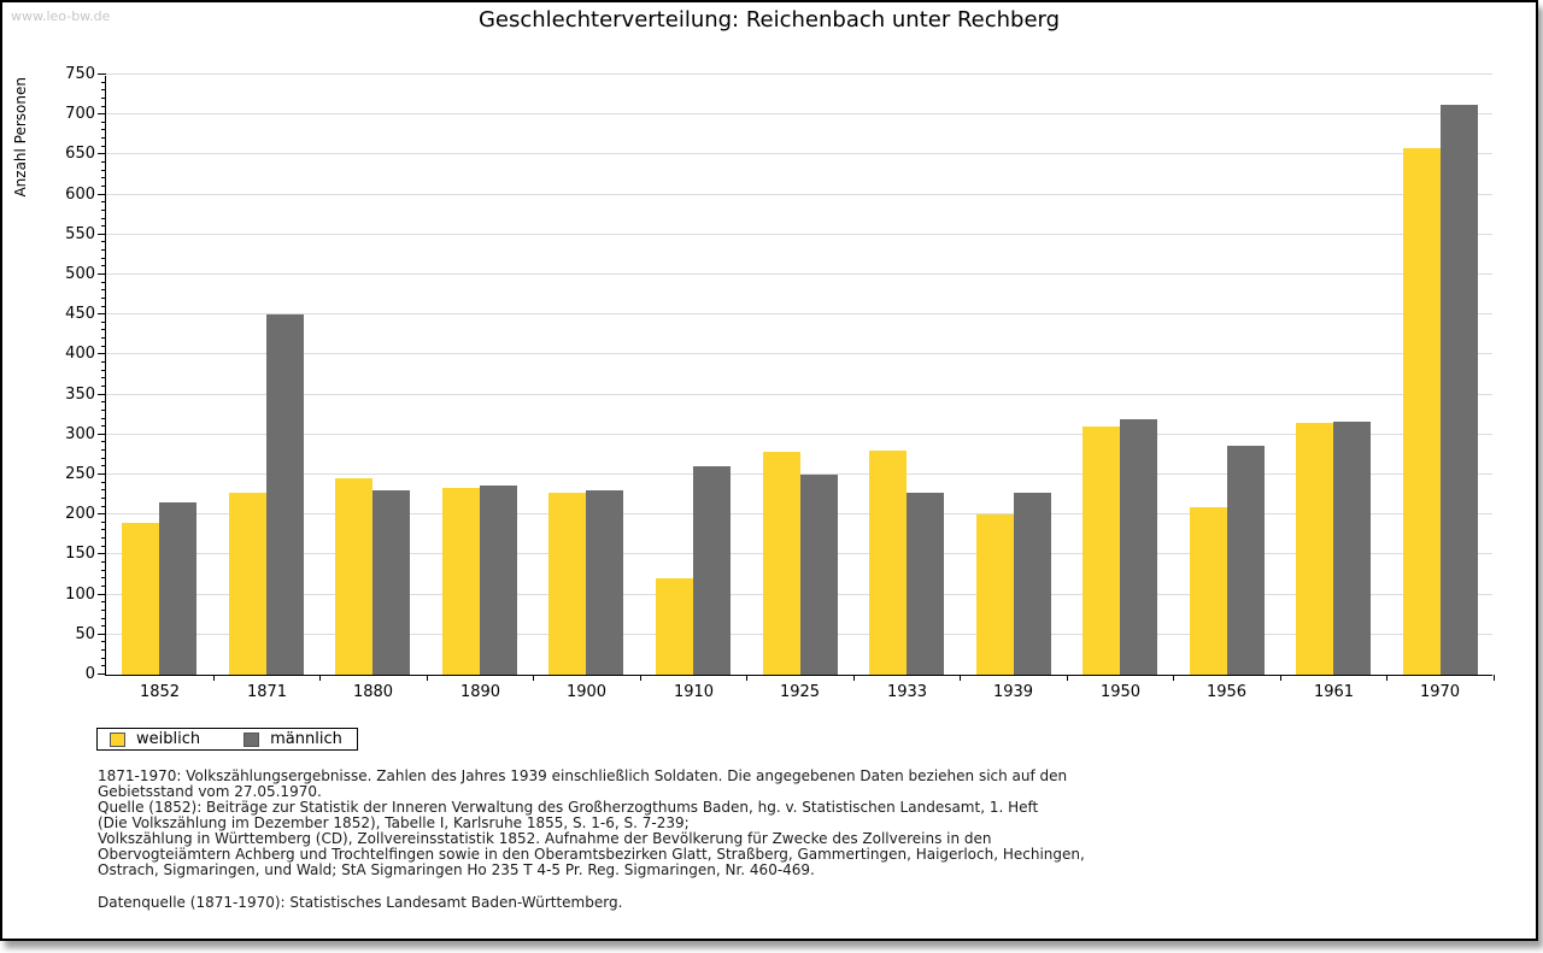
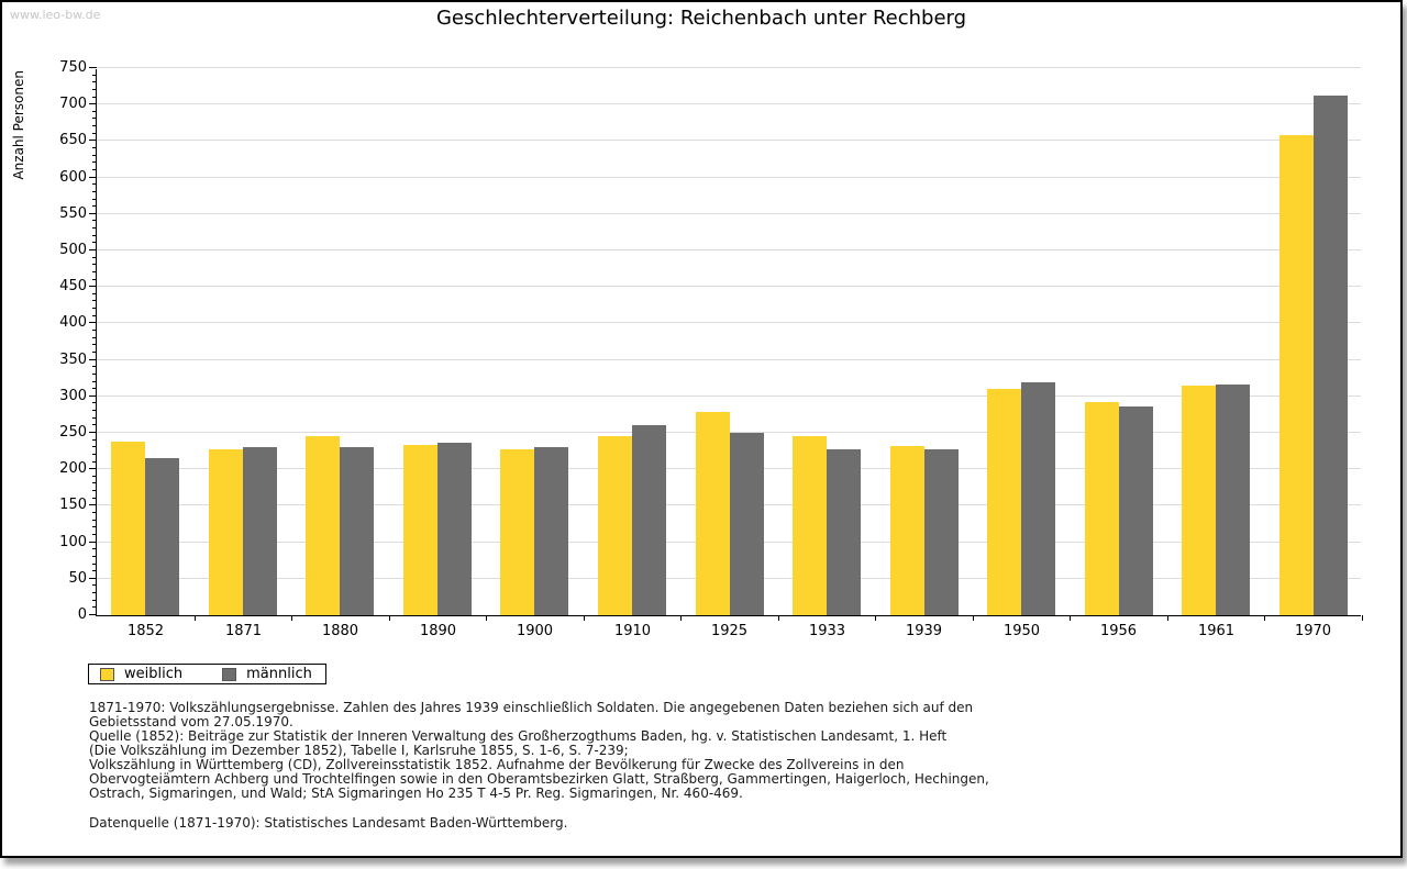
weiblich/1852: 190 -> 240
männlich/1871: 450 -> 230
weiblich/1910: 120 -> 240
weiblich/1933: 280 -> 240
weiblich/1939: 200 -> 230
weiblich/1956: 210 -> 290
